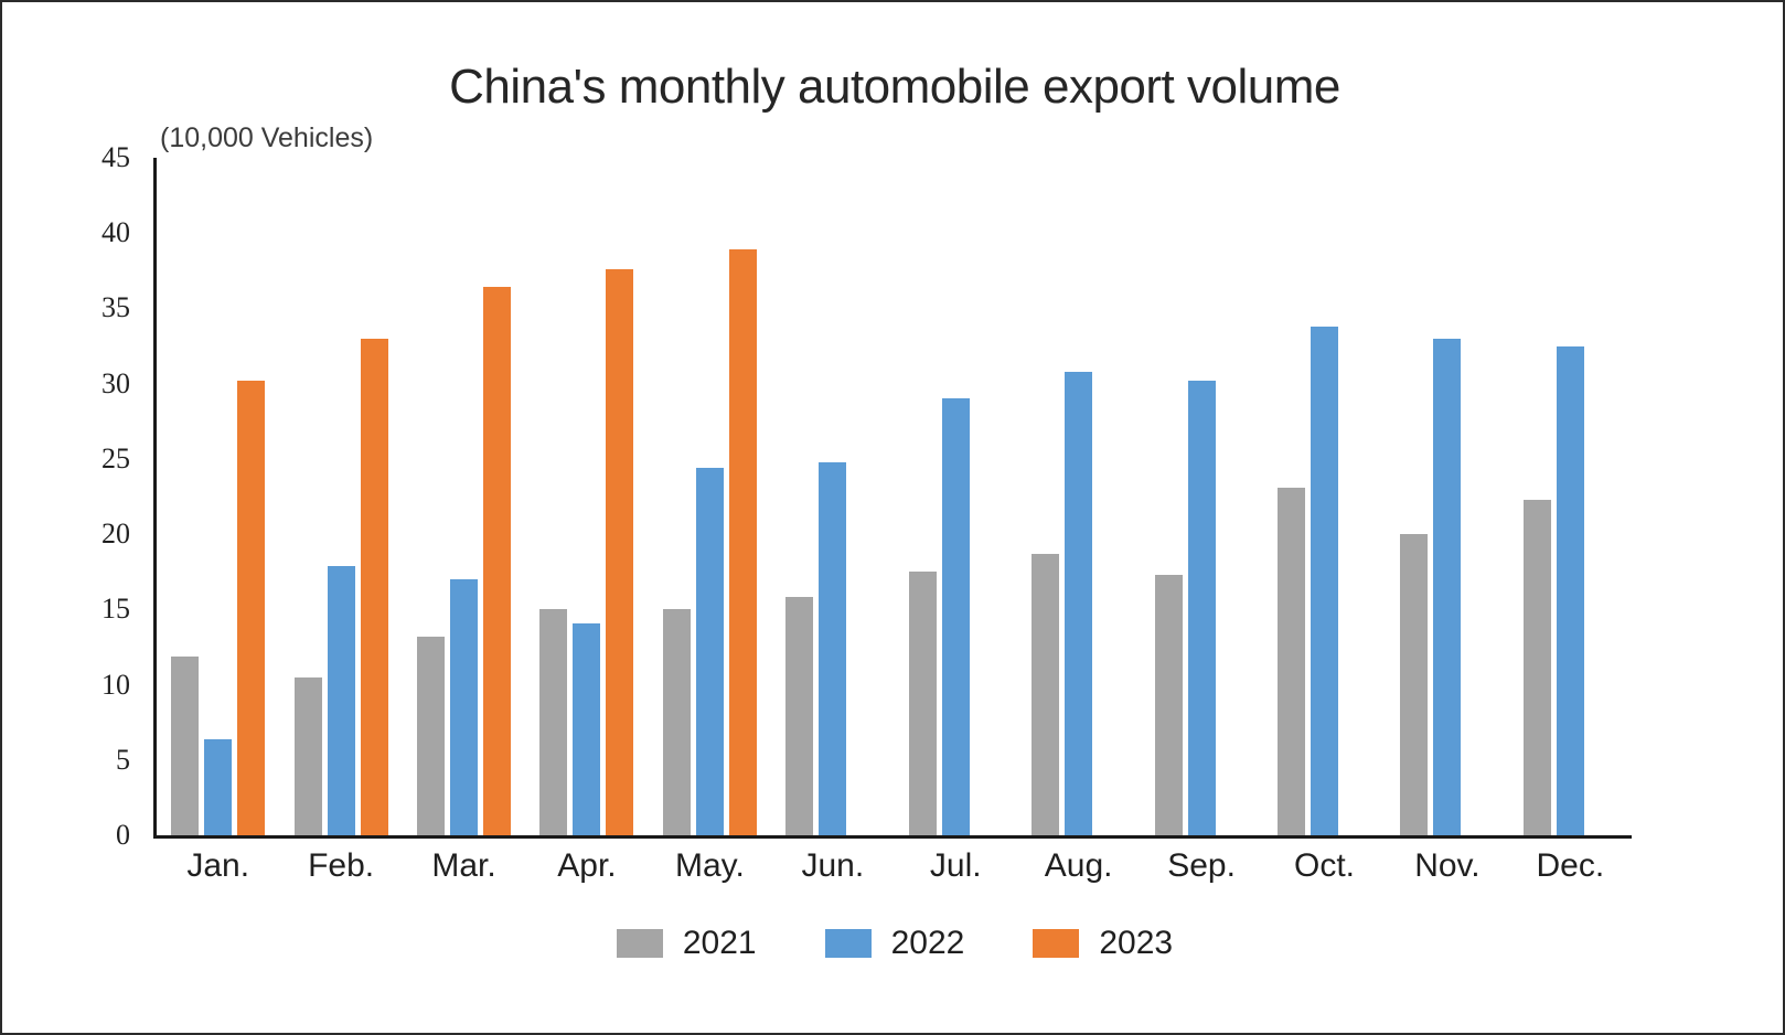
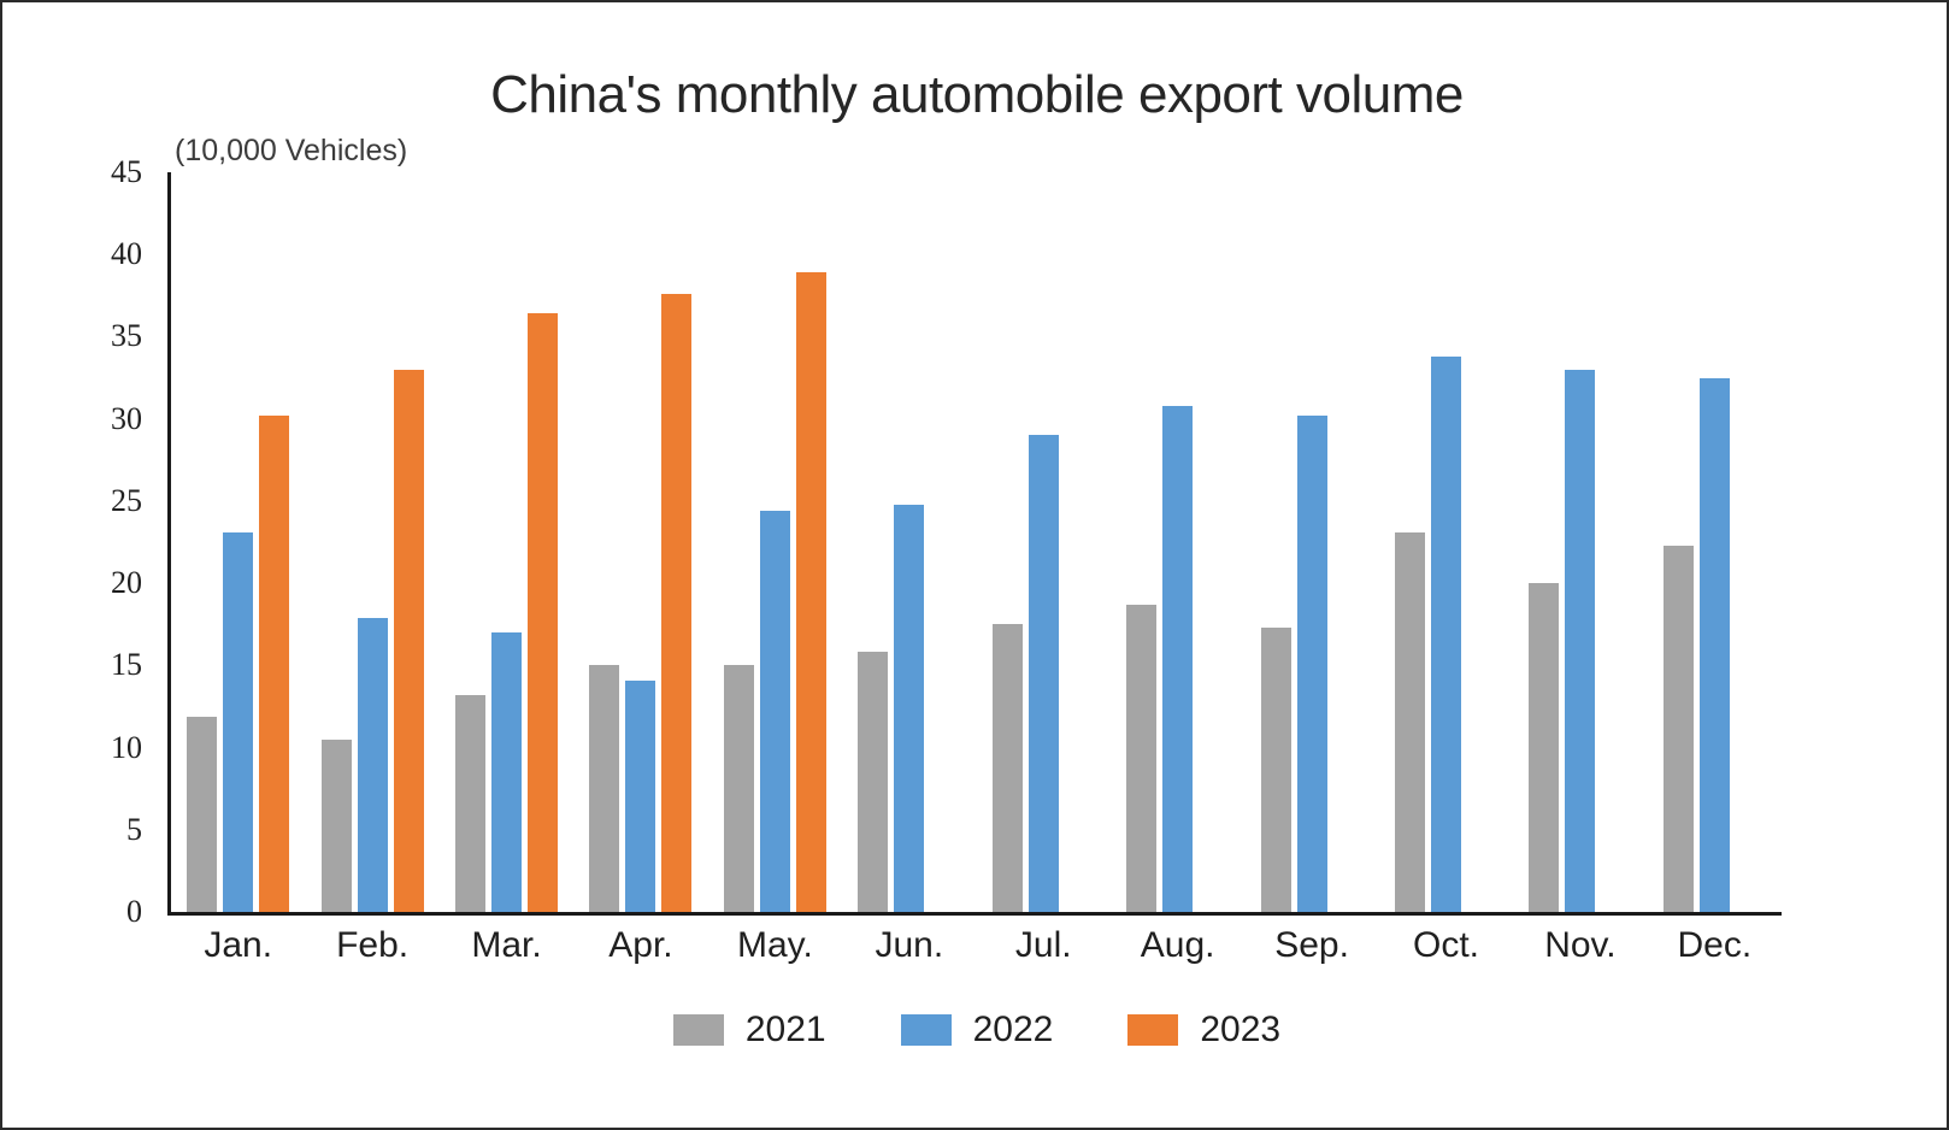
2022/Jan.: 6.4 -> 23.1
